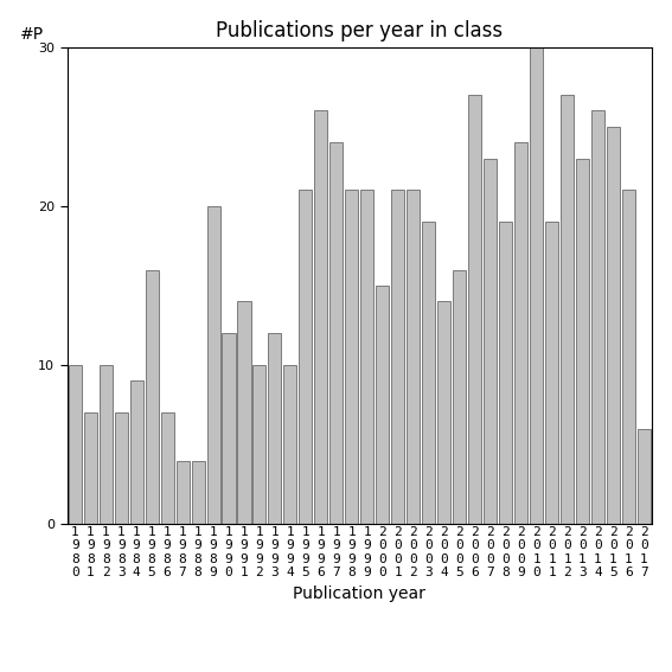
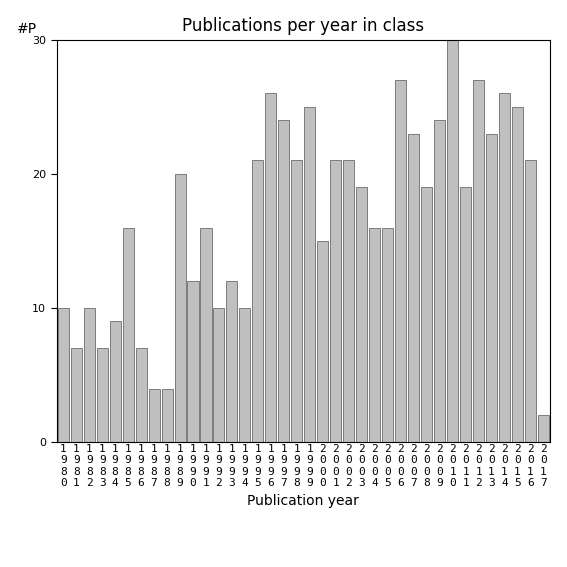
1 9 9 1: 14 -> 16
1 9 9 9: 21 -> 25
2 0 0 4: 14 -> 16
2 0 1 7: 6 -> 2
